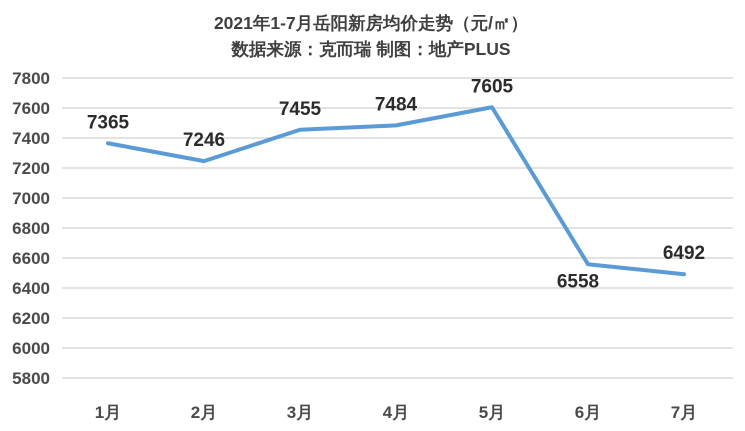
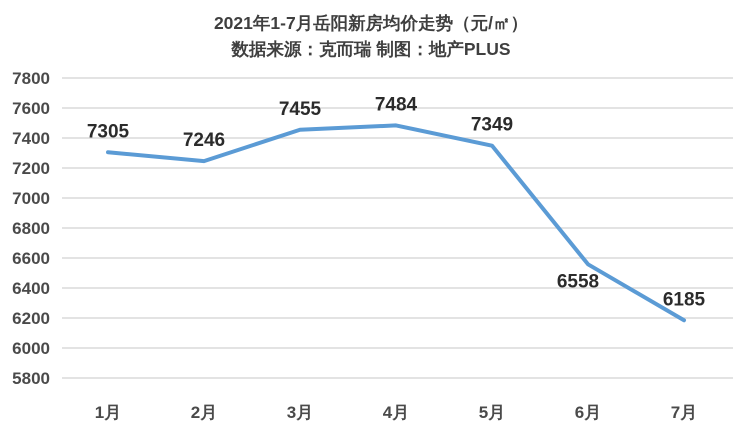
1月: 7365 -> 7305
5月: 7605 -> 7349
7月: 6492 -> 6185
